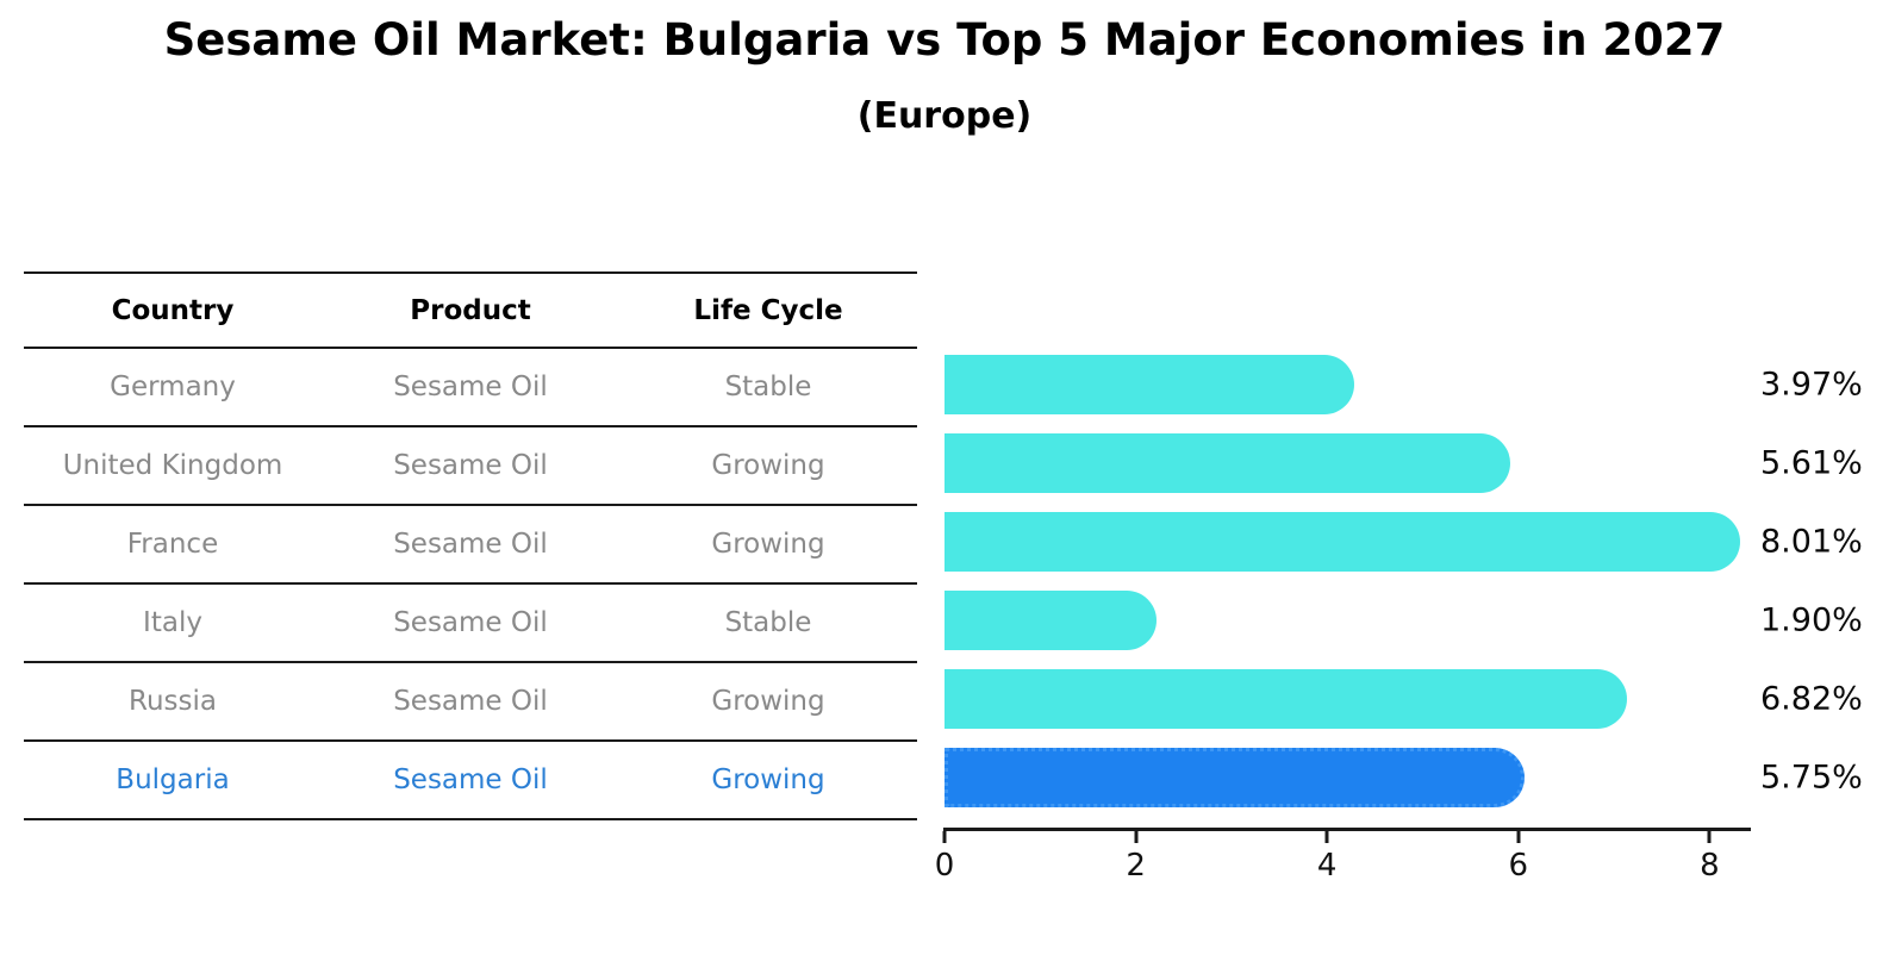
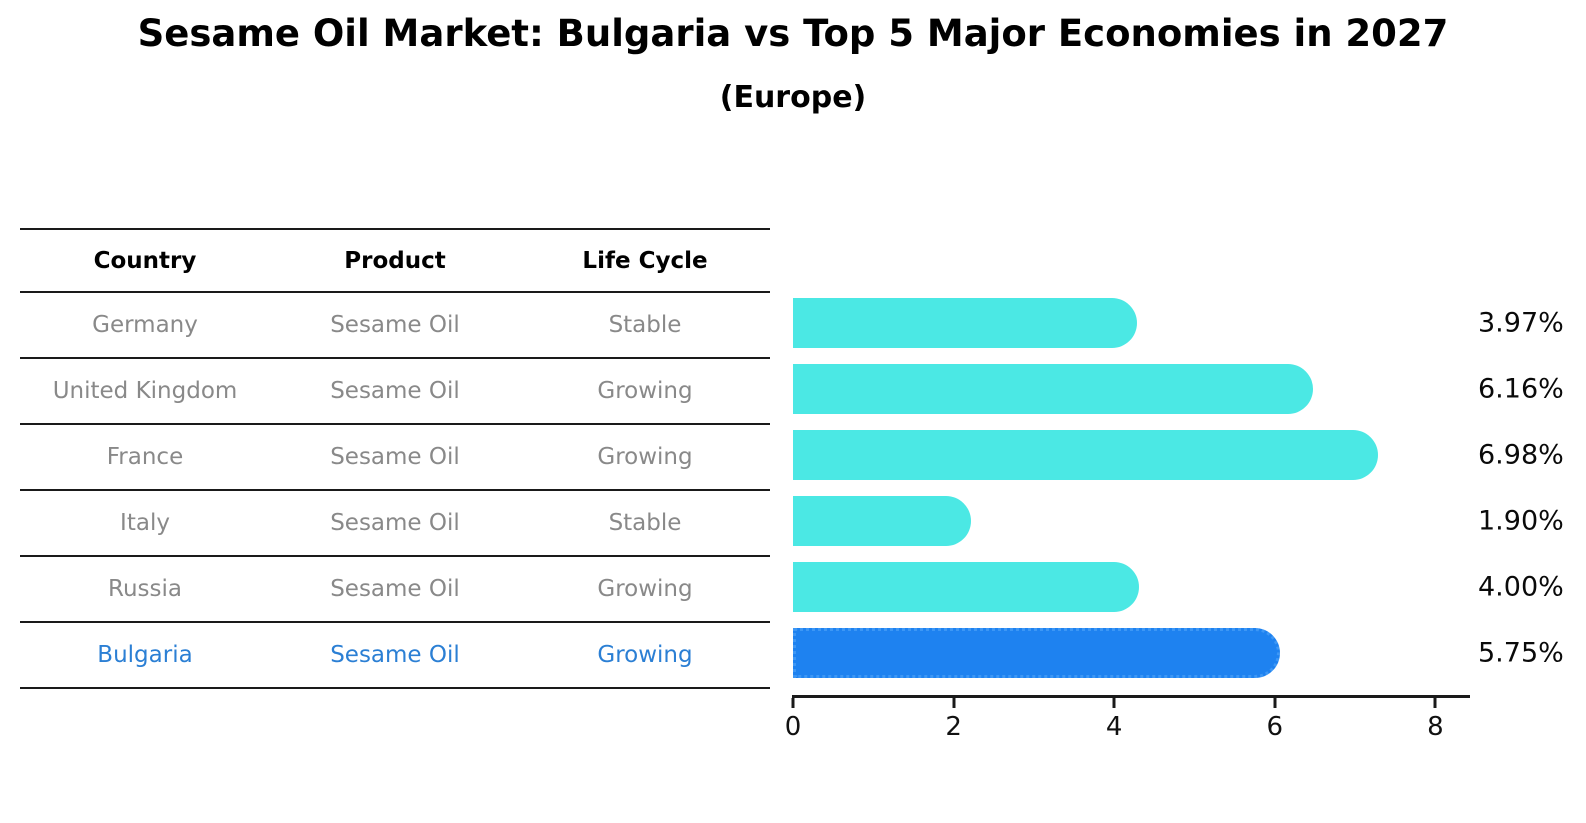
United Kingdom: 5.61% -> 6.16%
France: 8.01% -> 6.98%
Russia: 6.82% -> 4.00%
